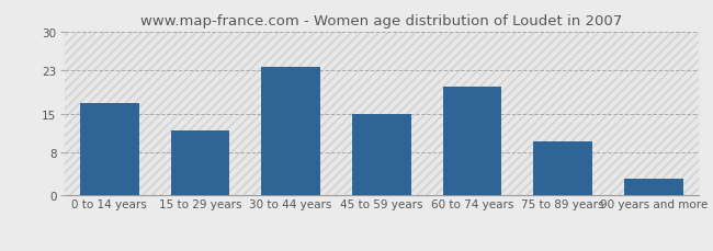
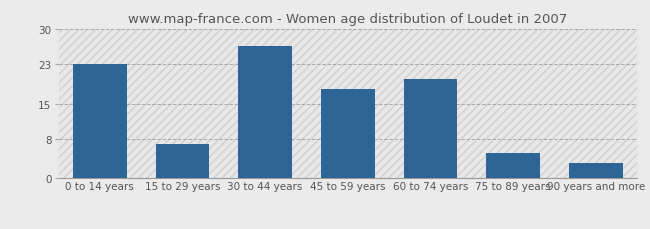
0 to 14 years: 17.0 -> 23.0
15 to 29 years: 12.0 -> 7.0
30 to 44 years: 23.5 -> 26.5
45 to 59 years: 15.0 -> 18.0
75 to 89 years: 10.0 -> 5.0
